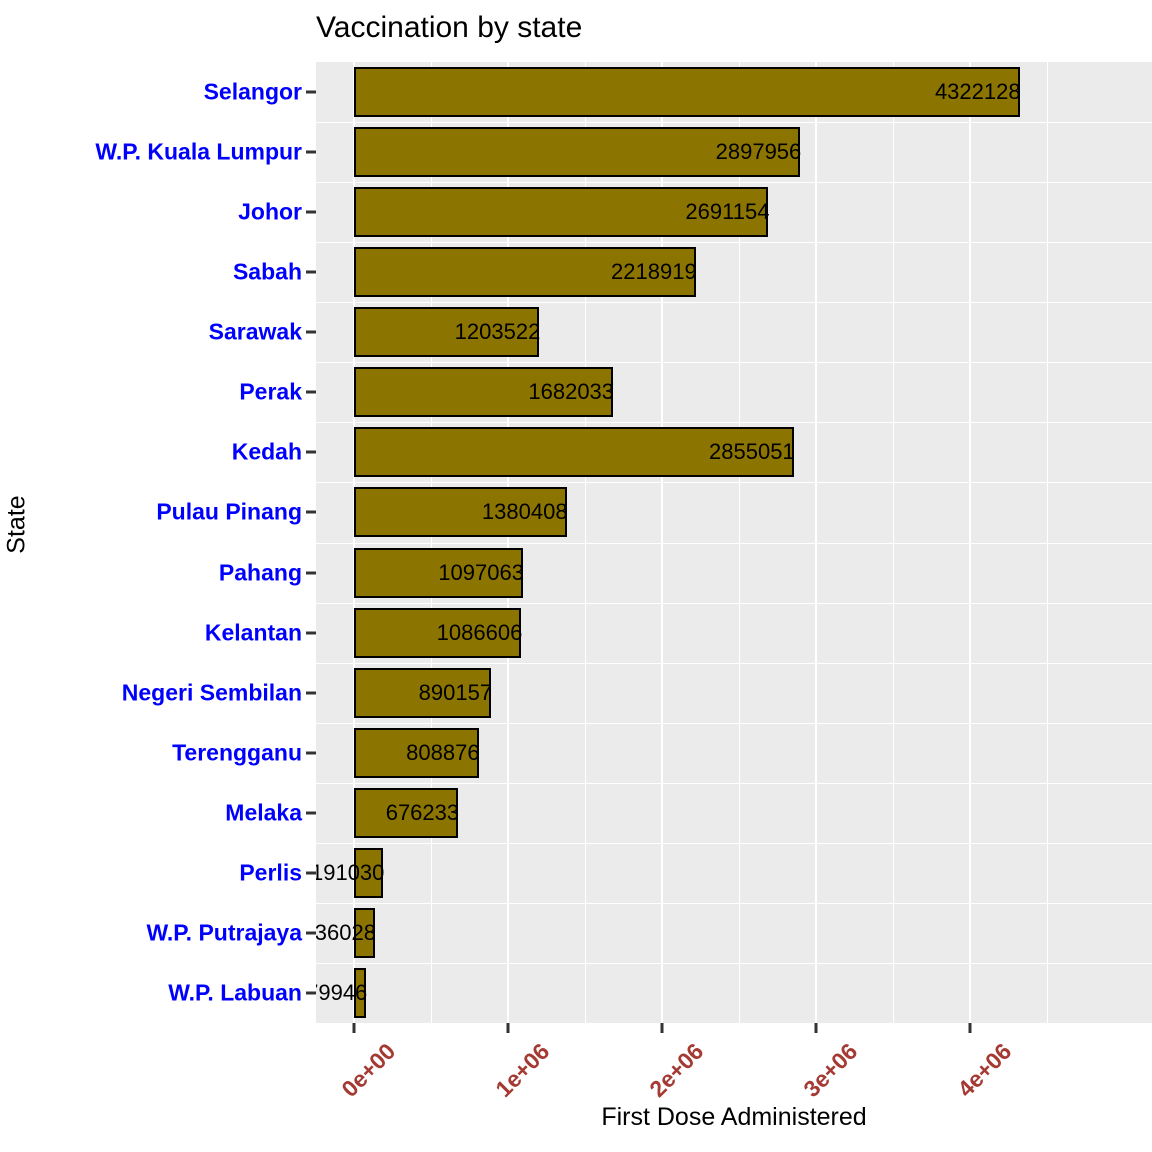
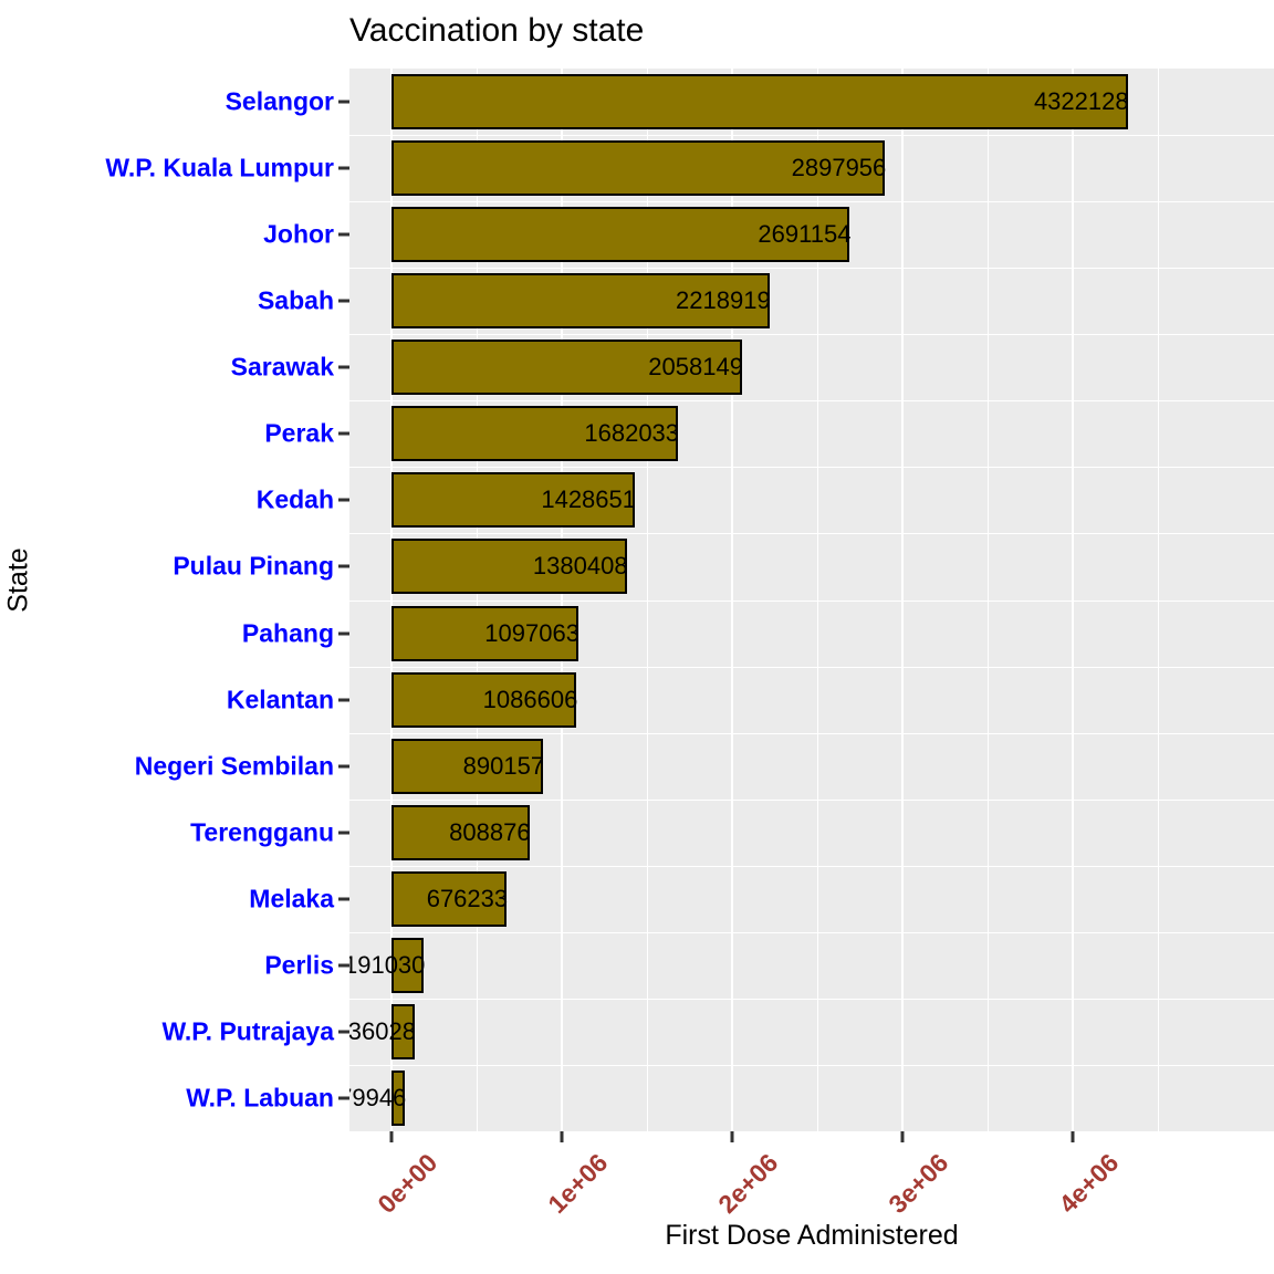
Sarawak: 1203522 -> 2058149
Kedah: 2855051 -> 1428651
